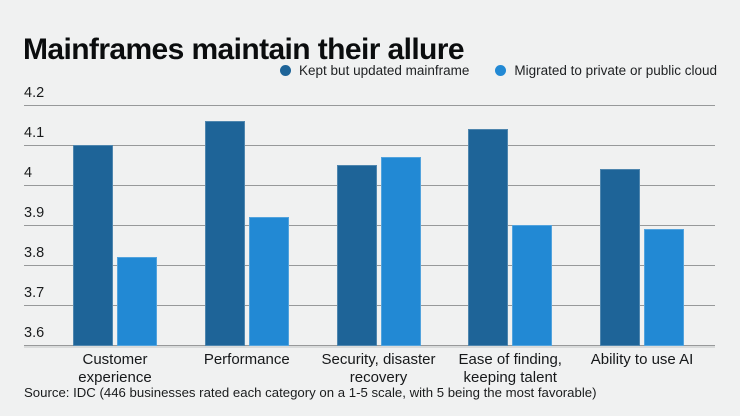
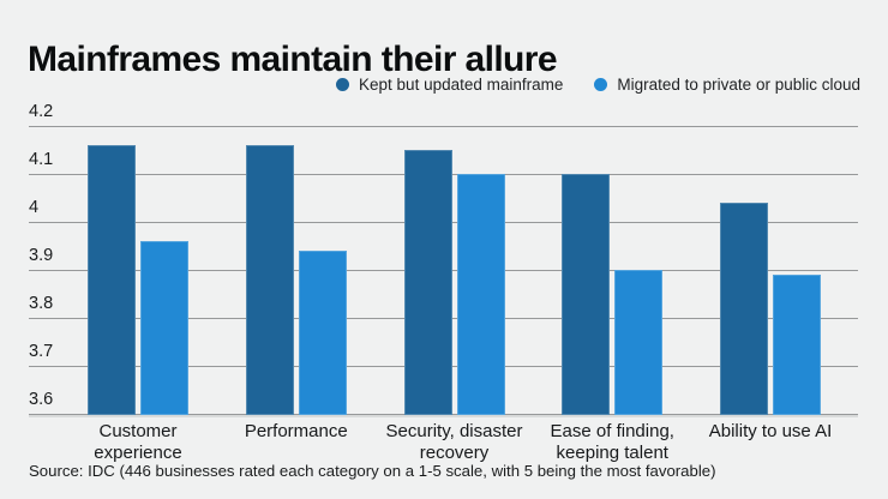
Kept but updated mainframe/Customer experience: 4.10 -> 4.16
Migrated to private or public cloud/Customer experience: 3.82 -> 3.96
Migrated to private or public cloud/Performance: 3.92 -> 3.94
Kept but updated mainframe/Security, disaster recovery: 4.05 -> 4.15
Migrated to private or public cloud/Security, disaster recovery: 4.07 -> 4.10
Kept but updated mainframe/Ease of finding, keeping talent: 4.14 -> 4.10
